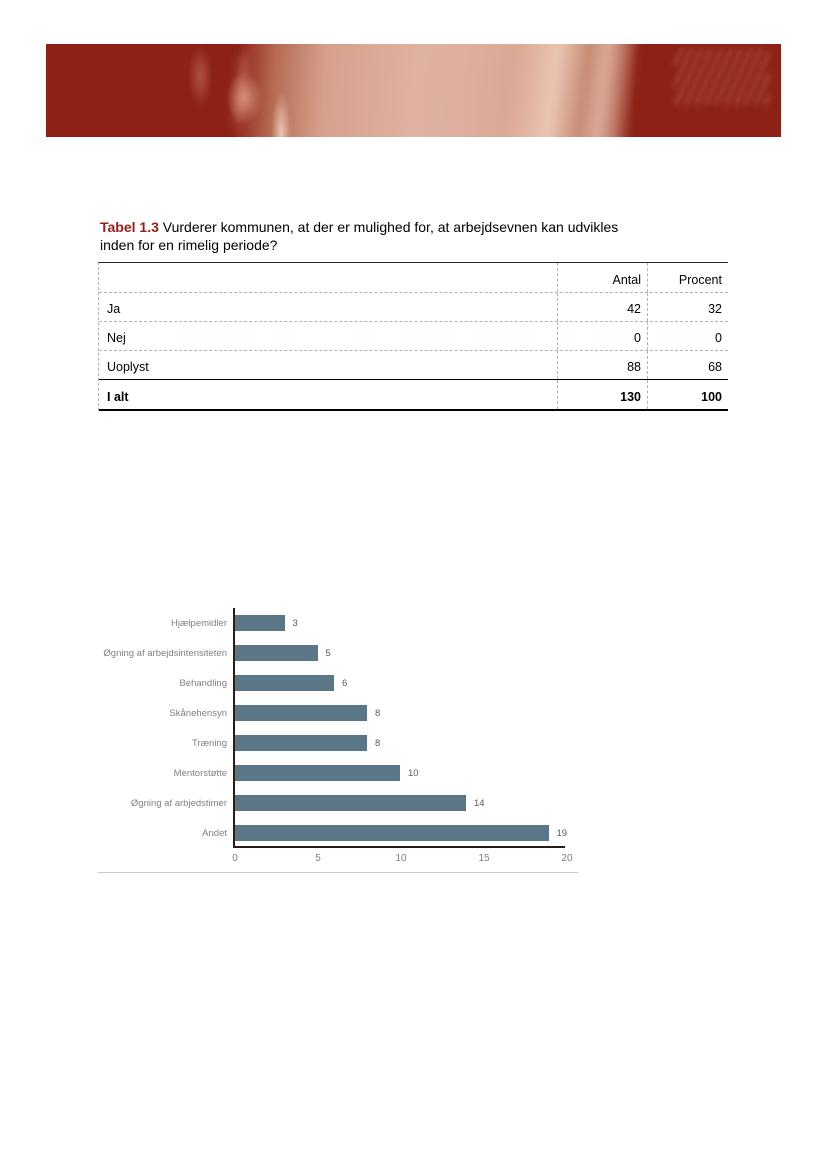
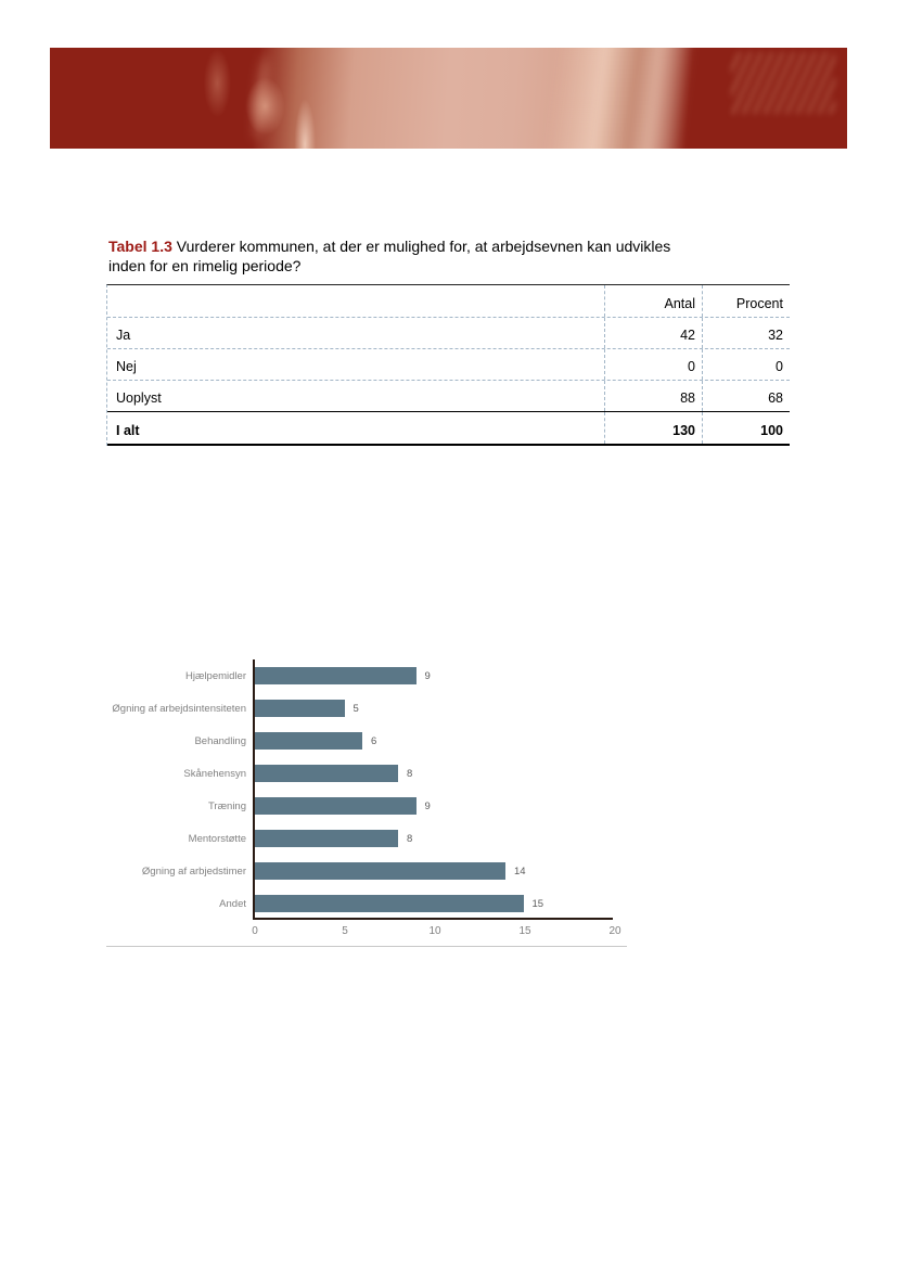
Hjælpemidler: 3 -> 9
Træning: 8 -> 9
Mentorstøtte: 10 -> 8
Andet: 19 -> 15
